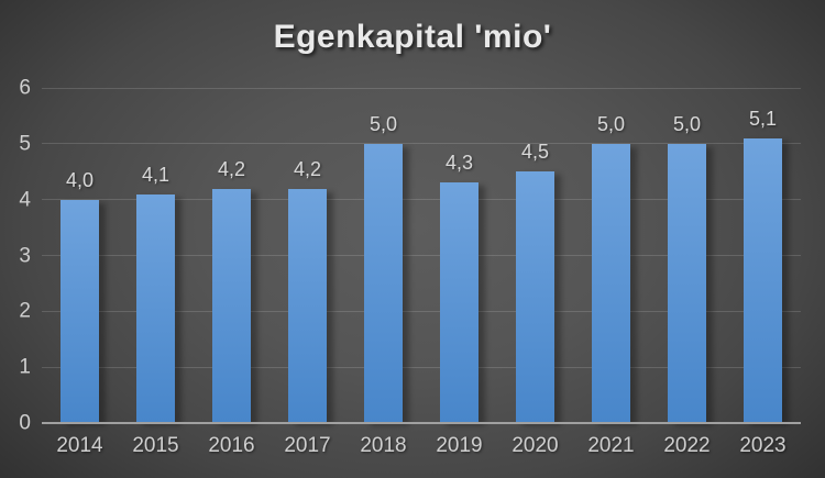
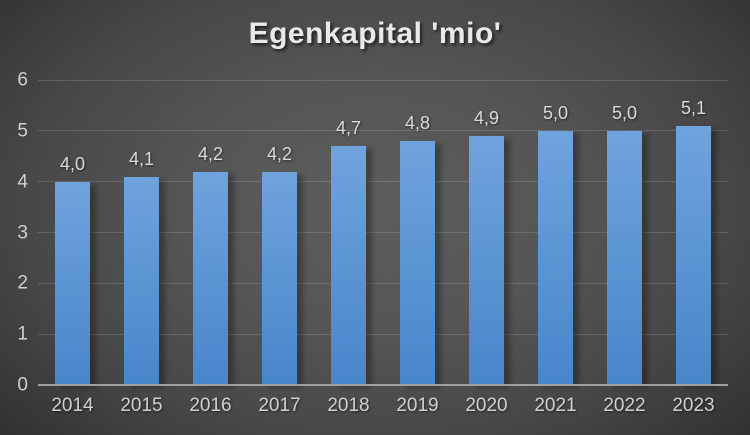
2018: 5,0 -> 4,7
2019: 4,3 -> 4,8
2020: 4,5 -> 4,9
